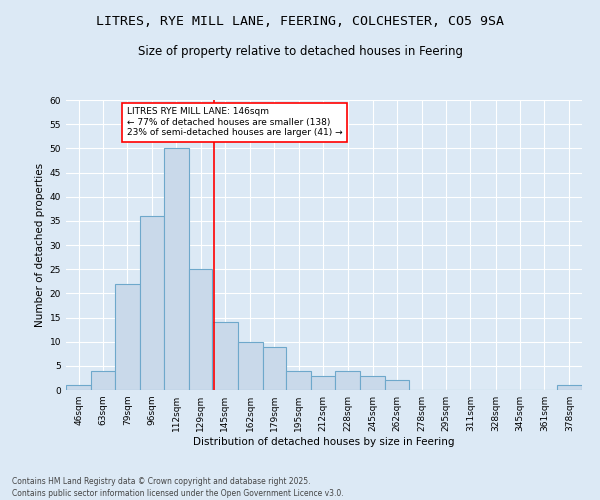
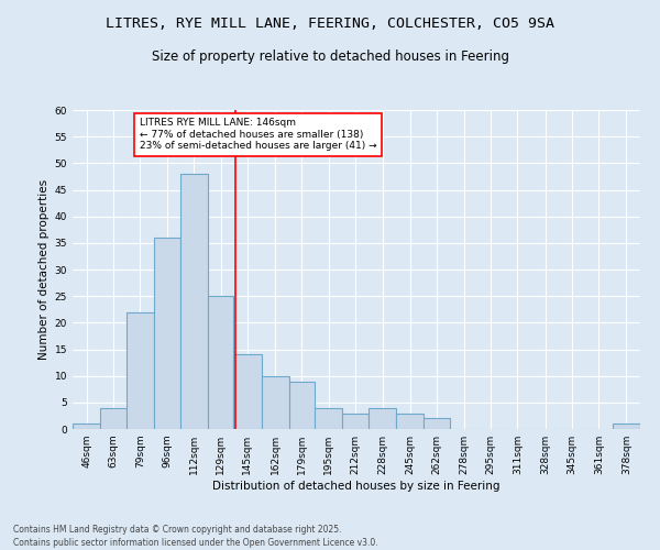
112sqm: 50 -> 48
